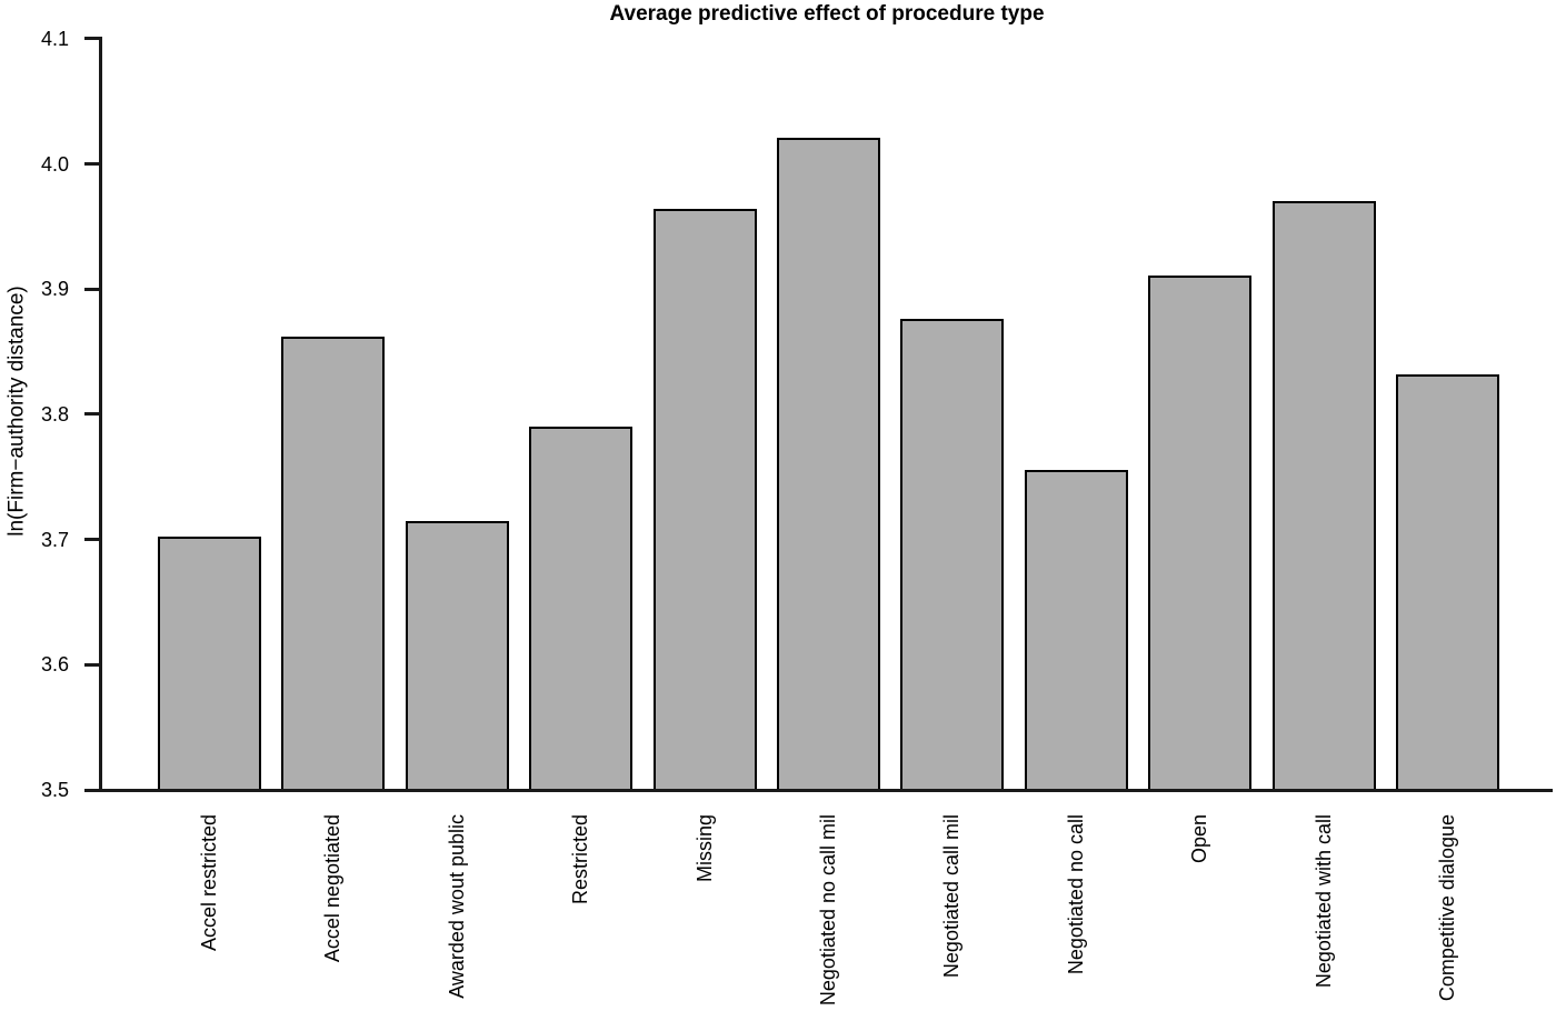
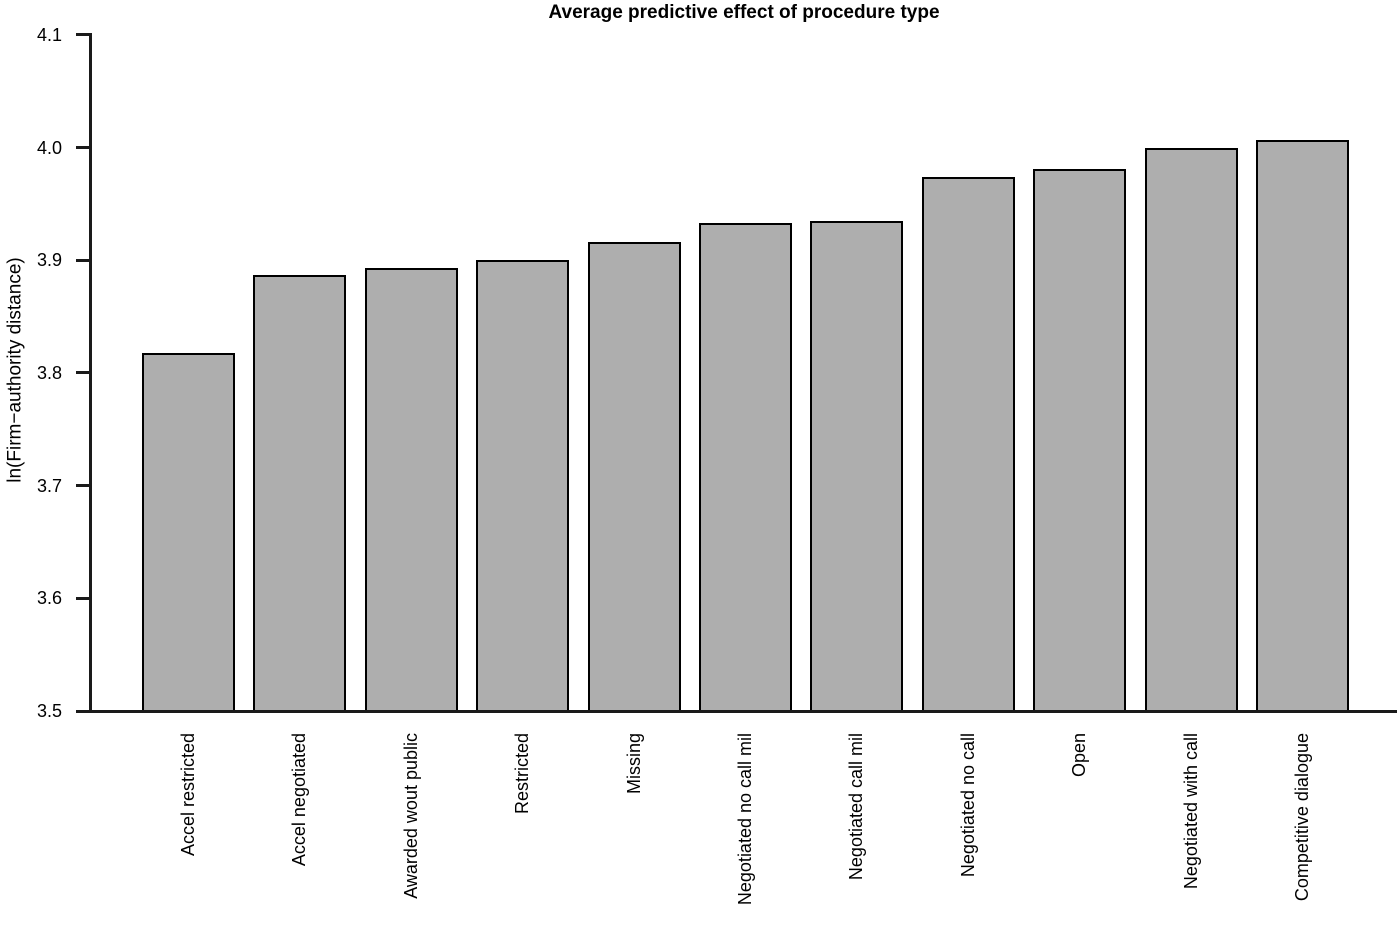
Accel restricted: 3.702 -> 3.818
Accel negotiated: 3.862 -> 3.887
Awarded wout public: 3.715 -> 3.893
Restricted: 3.790 -> 3.900
Missing: 3.964 -> 3.916
Negotiated no call mil: 4.021 -> 3.933
Negotiated call mil: 3.876 -> 3.935
Negotiated no call: 3.756 -> 3.974
Open: 3.911 -> 3.981
Negotiated with call: 3.970 -> 4.000
Competitive dialogue: 3.832 -> 4.007
